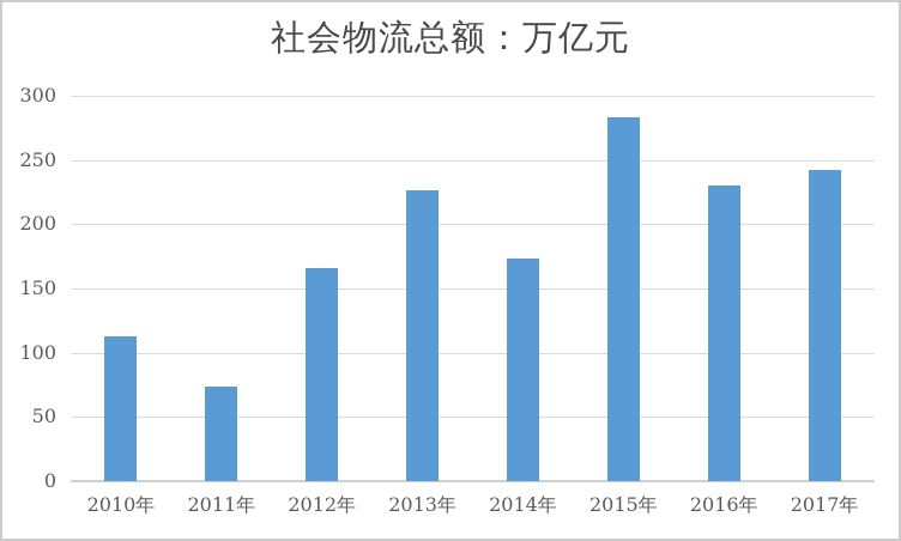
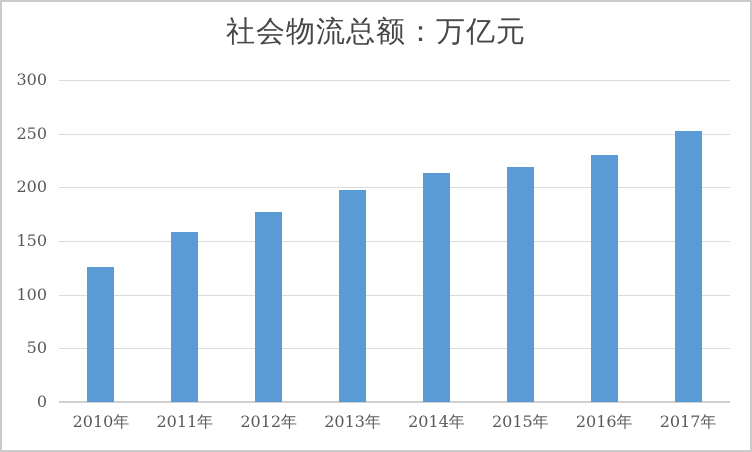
2010年: 113 -> 125
2011年: 74 -> 158
2012年: 166 -> 177
2013年: 226 -> 198
2014年: 173 -> 214
2015年: 283 -> 219
2017年: 242 -> 253
